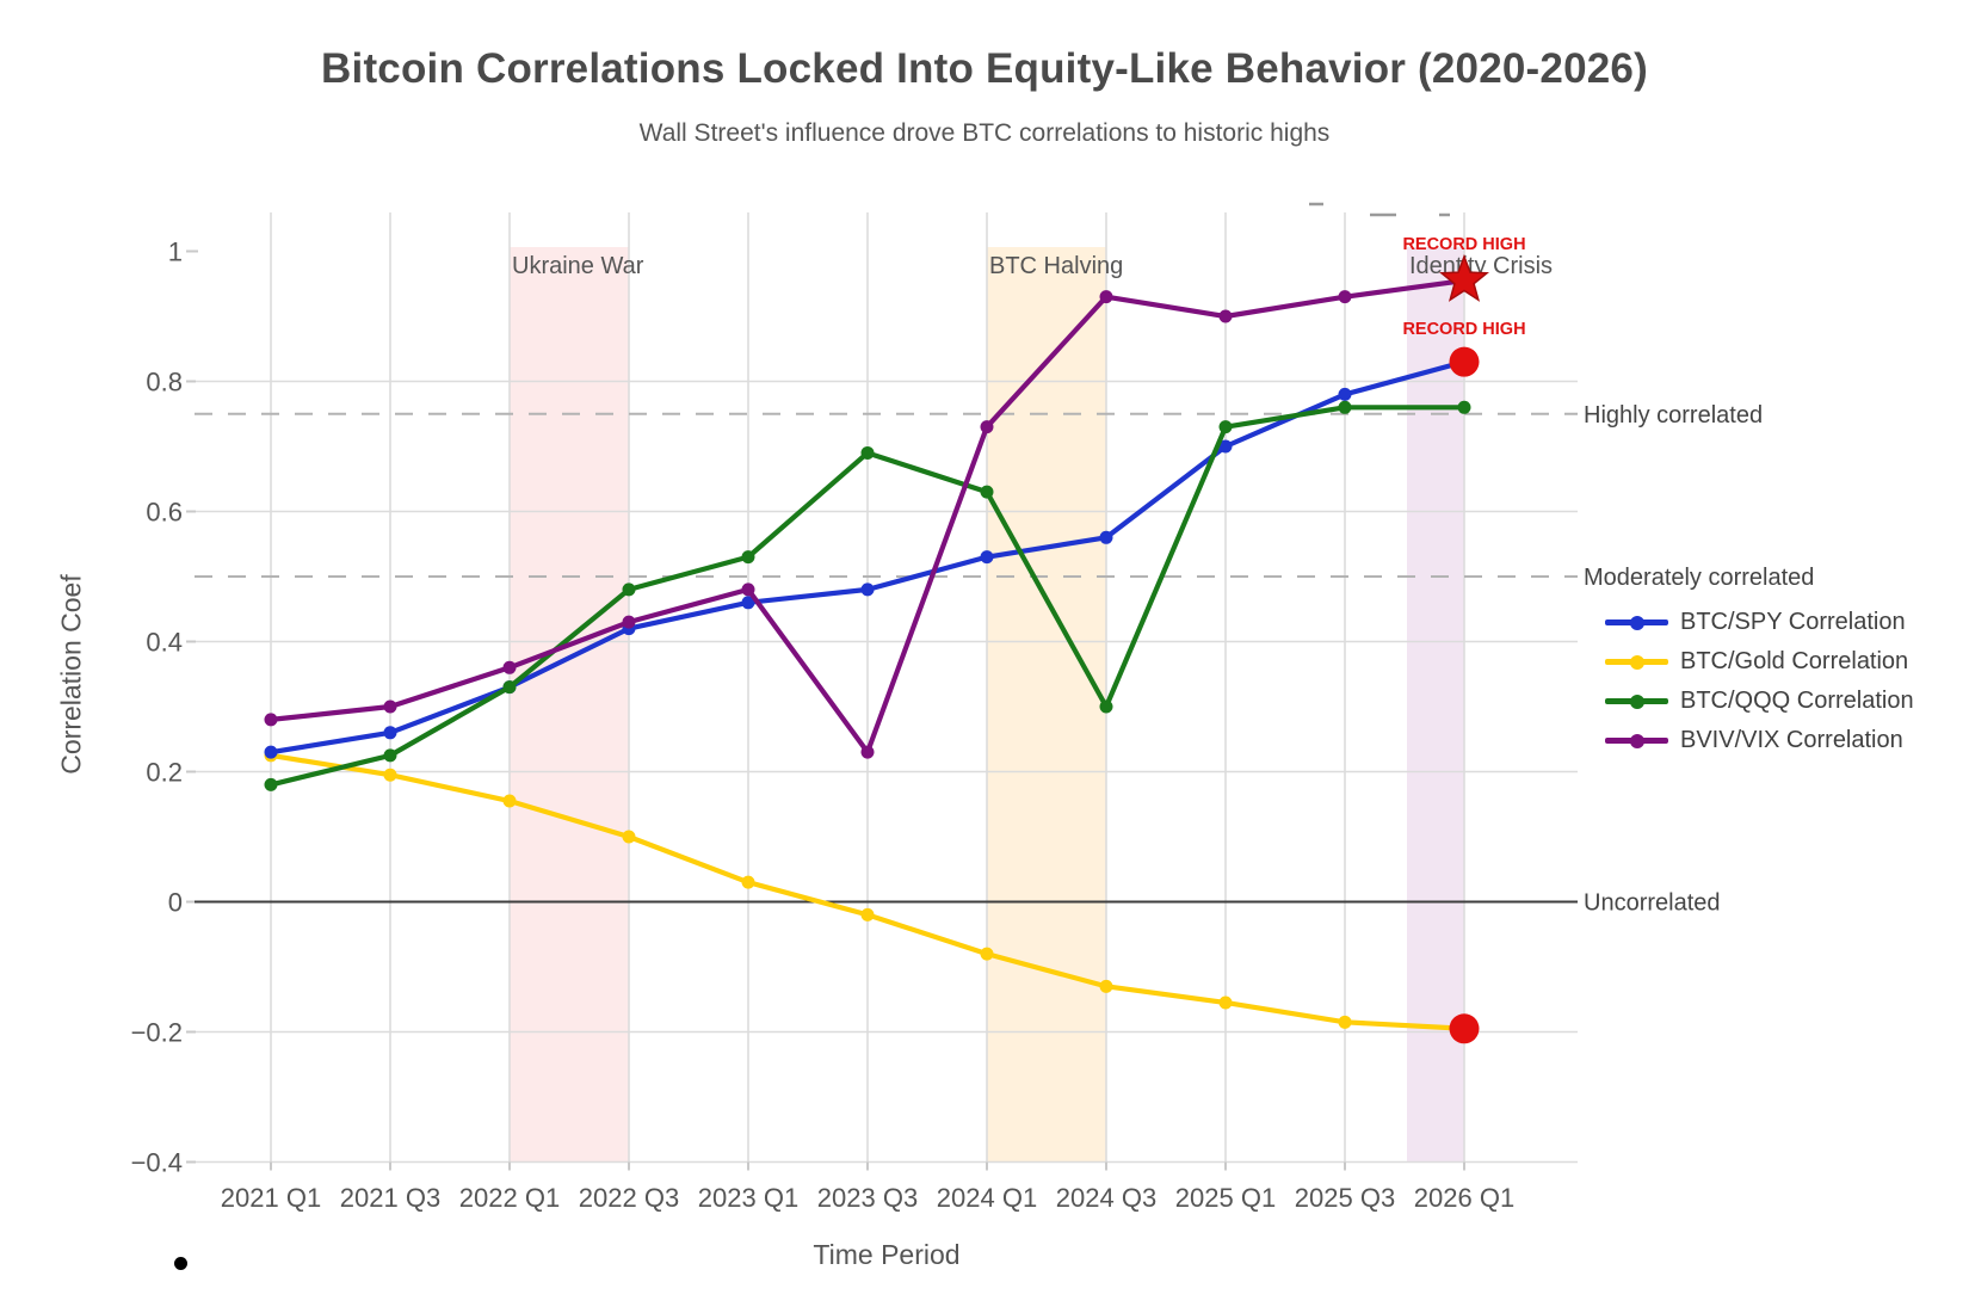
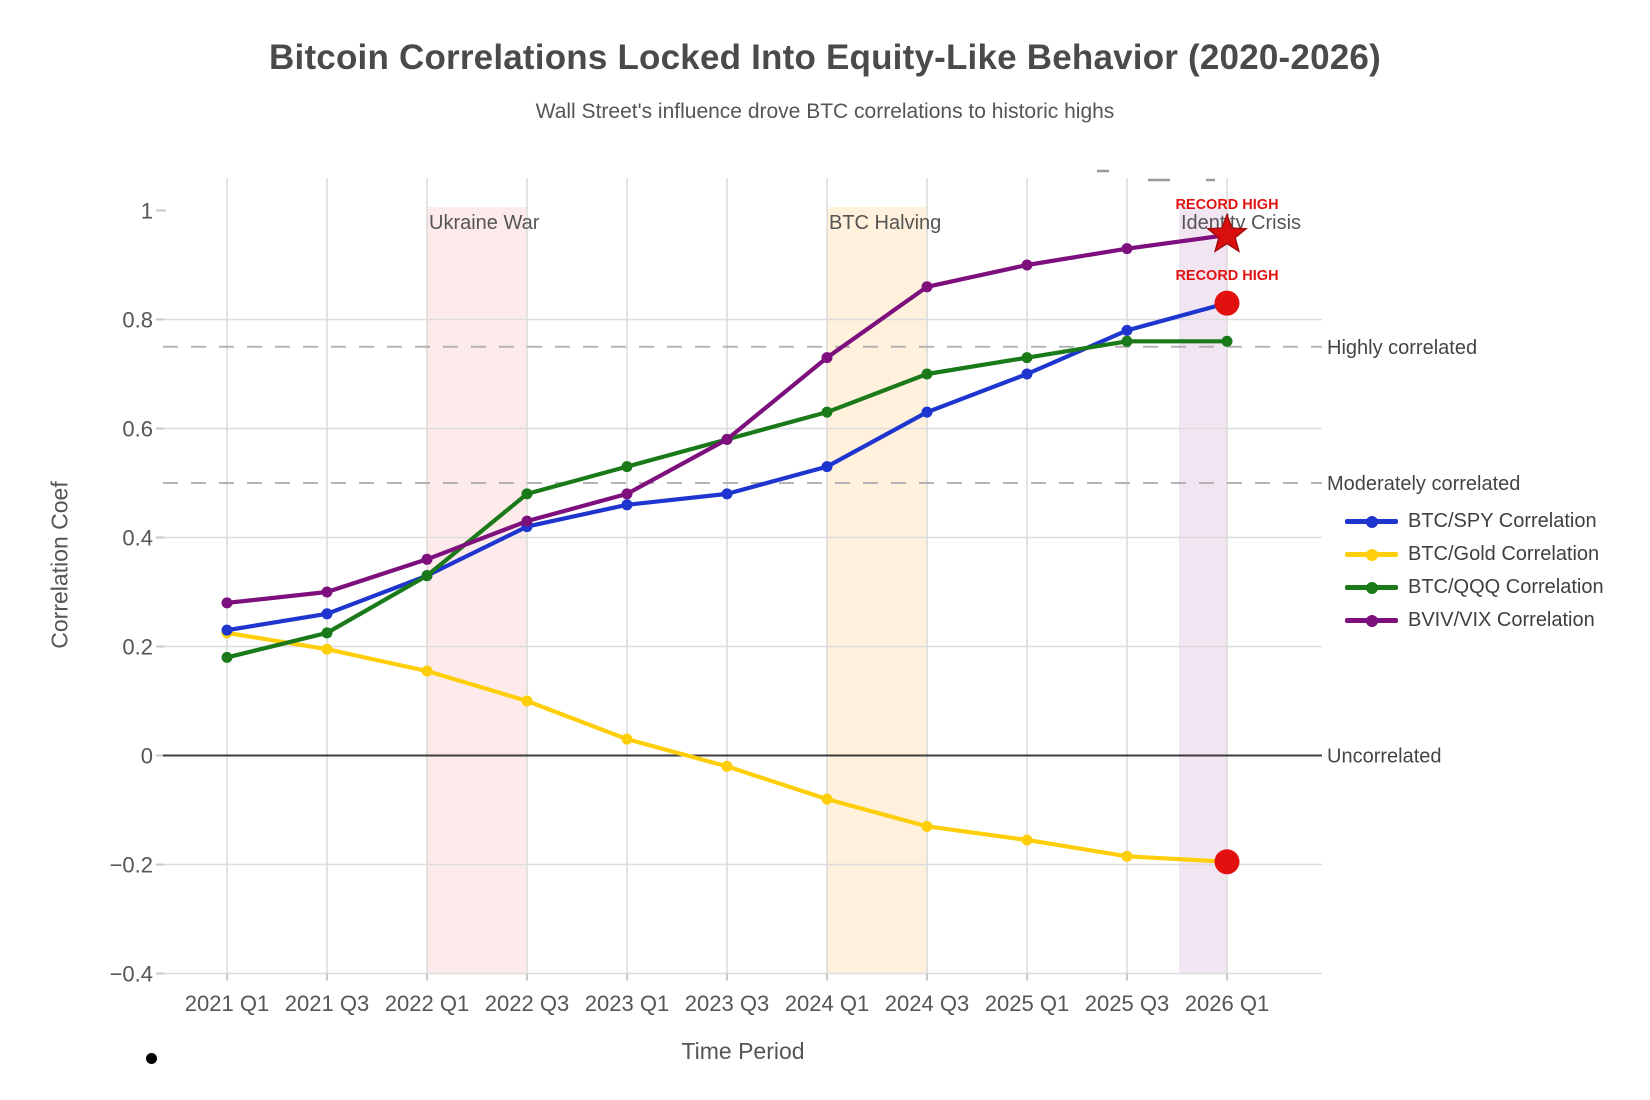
BTC/QQQ Correlation/2023 Q3: 0.69 -> 0.58
BVIV/VIX Correlation/2023 Q3: 0.23 -> 0.58
BTC/SPY Correlation/2024 Q3: 0.56 -> 0.63
BTC/QQQ Correlation/2024 Q3: 0.30 -> 0.70
BVIV/VIX Correlation/2024 Q3: 0.93 -> 0.86
